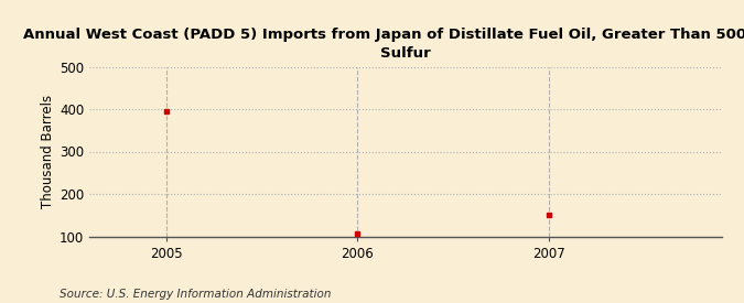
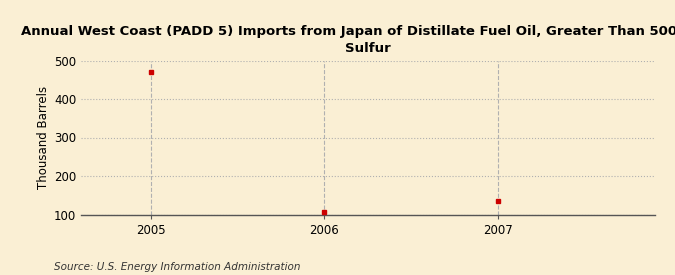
2005: 395 -> 471
2007: 150 -> 136
